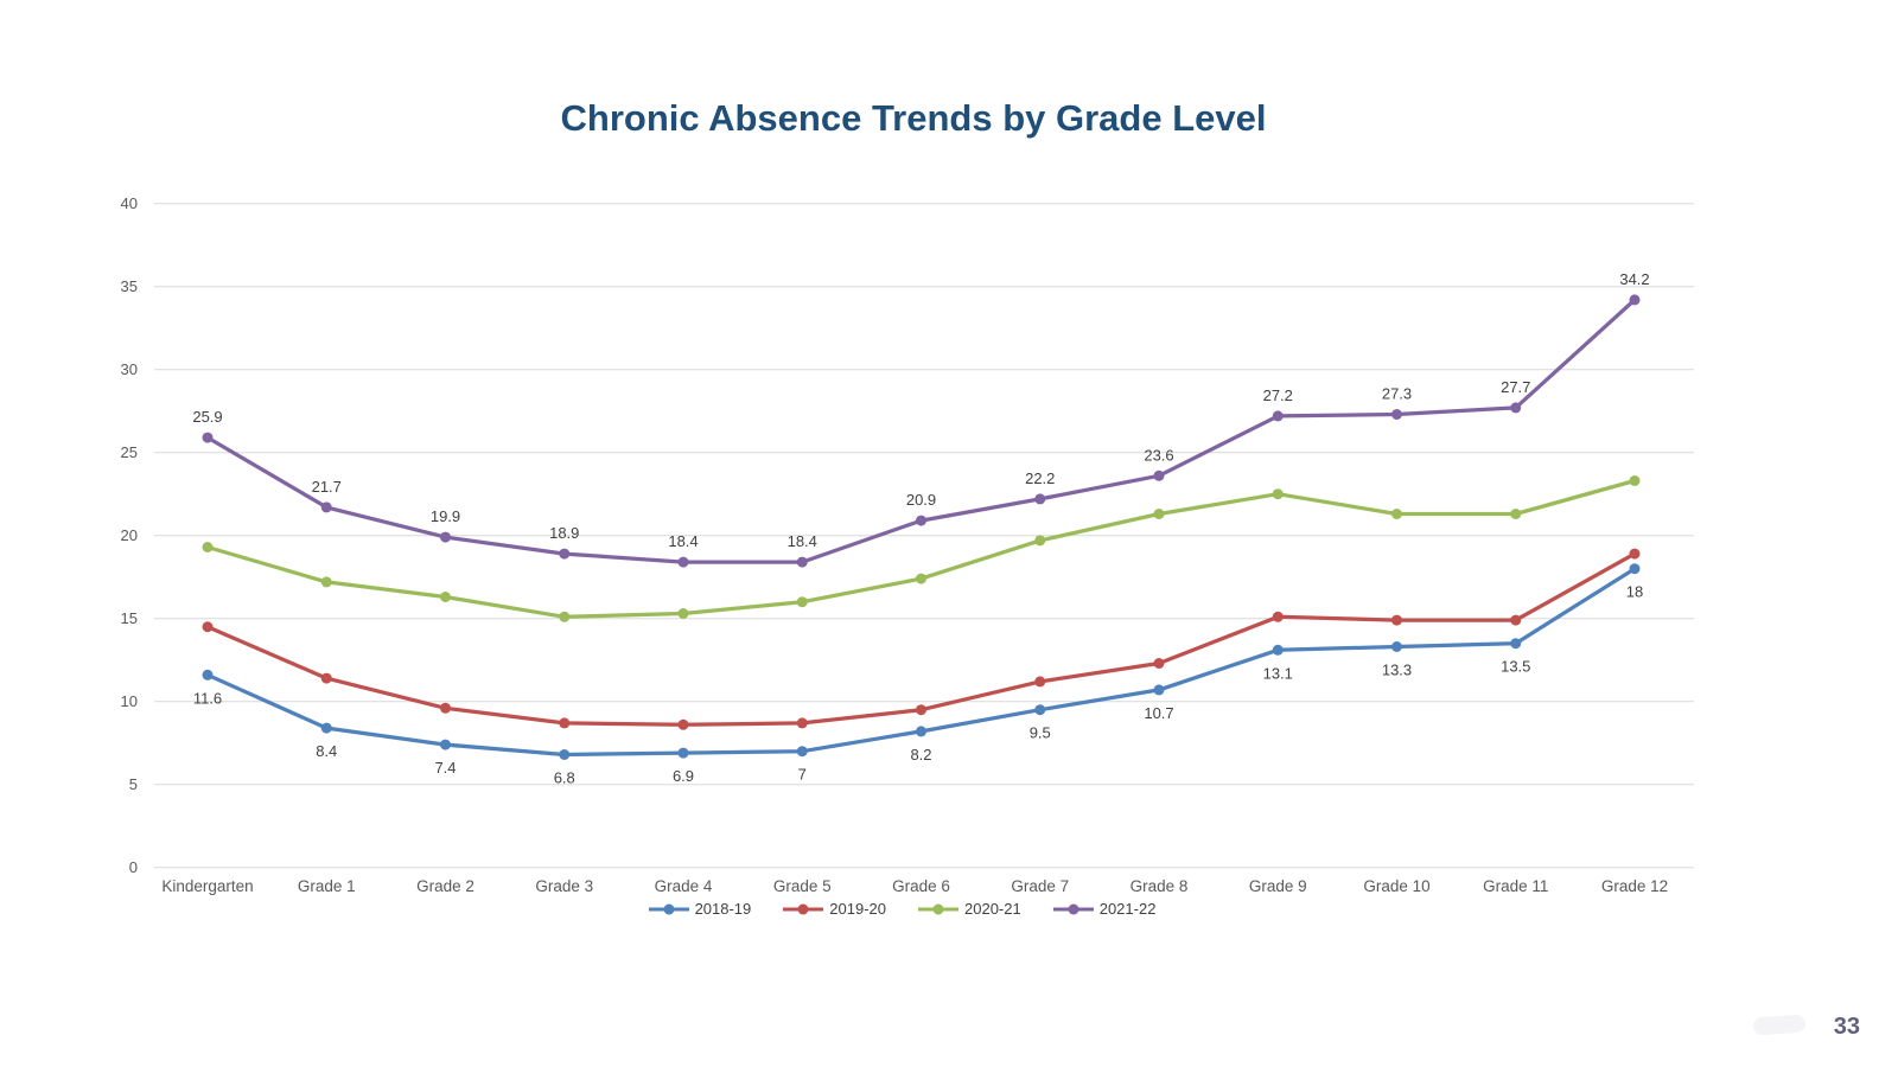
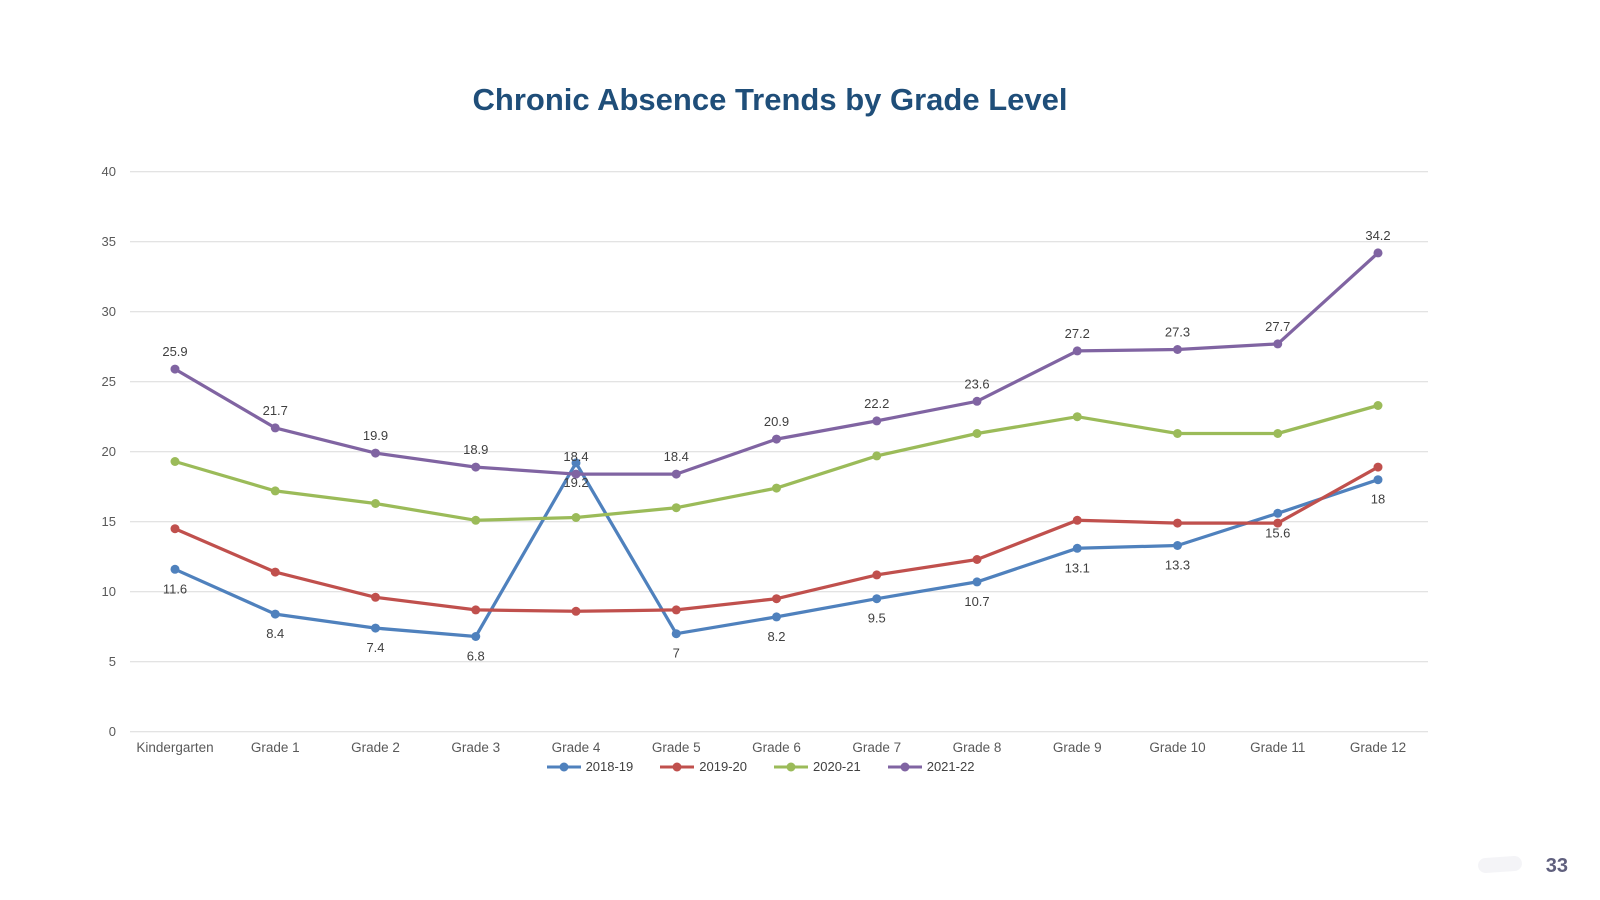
2018-19/Grade 4: 6.9 -> 19.2
2018-19/Grade 11: 13.5 -> 15.6
